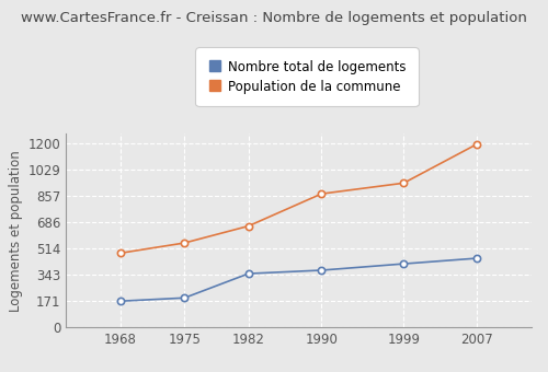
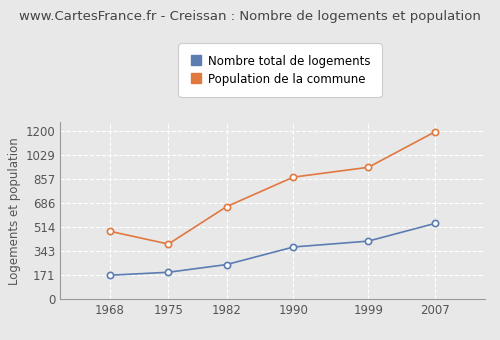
Population de la commune/1975: 550 -> 390
Nombre total de logements/1982: 350 -> 250
Nombre total de logements/2007: 450 -> 540
